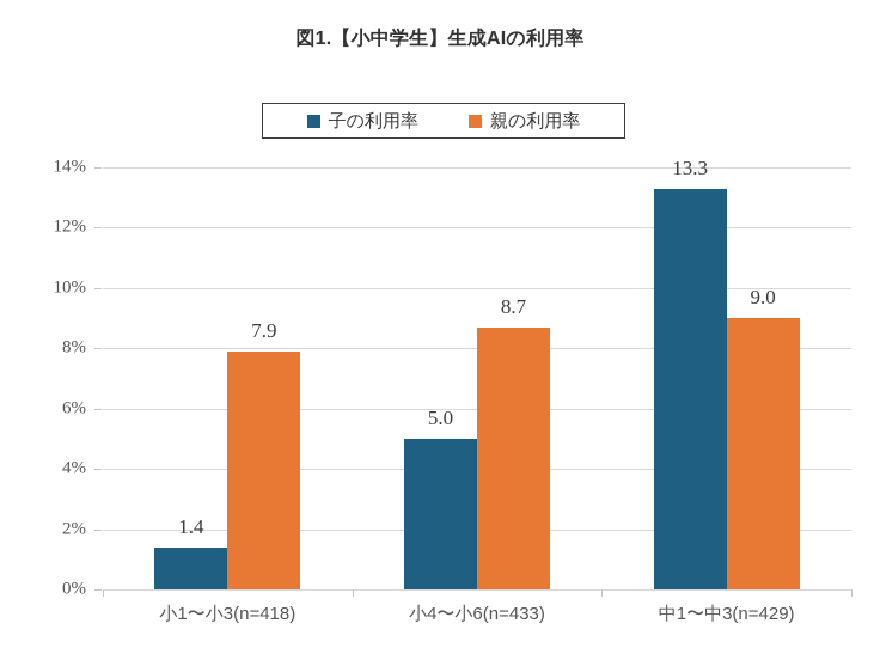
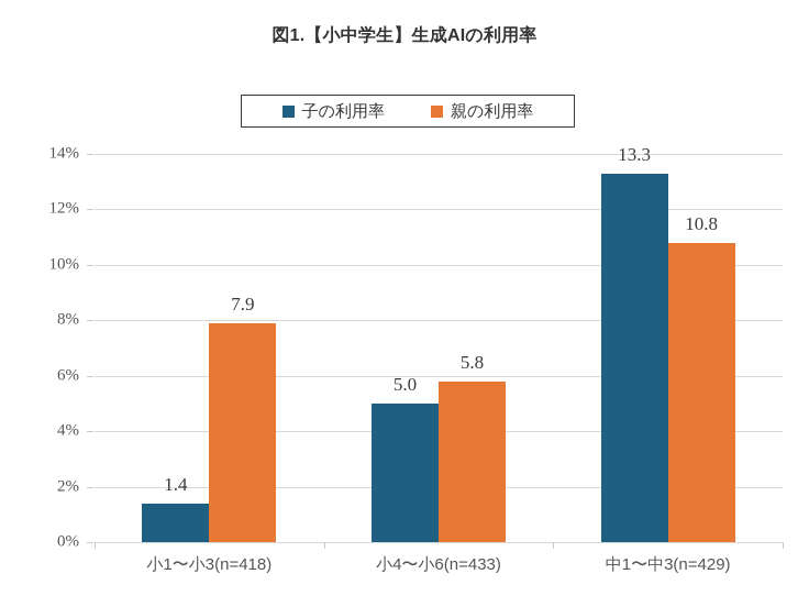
親の利用率/小4〜小6(n=433): 8.7 -> 5.8
親の利用率/中1〜中3(n=429): 9.0 -> 10.8
